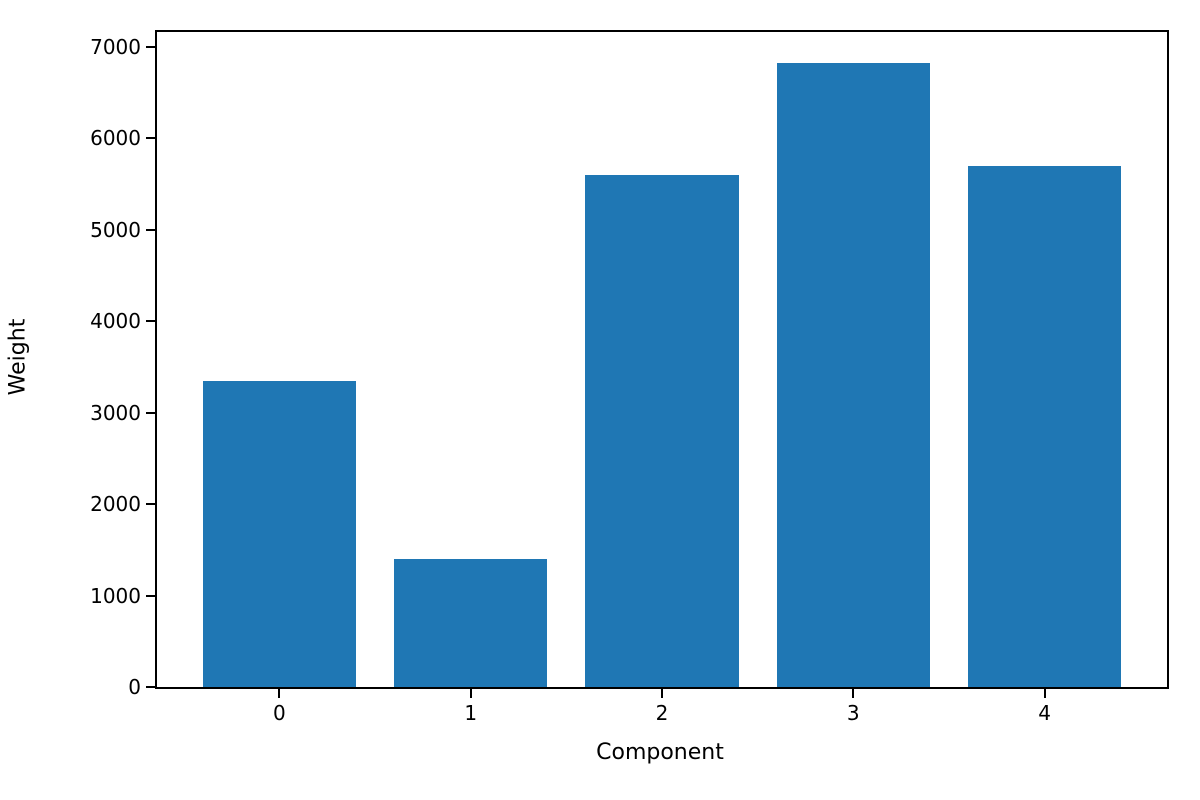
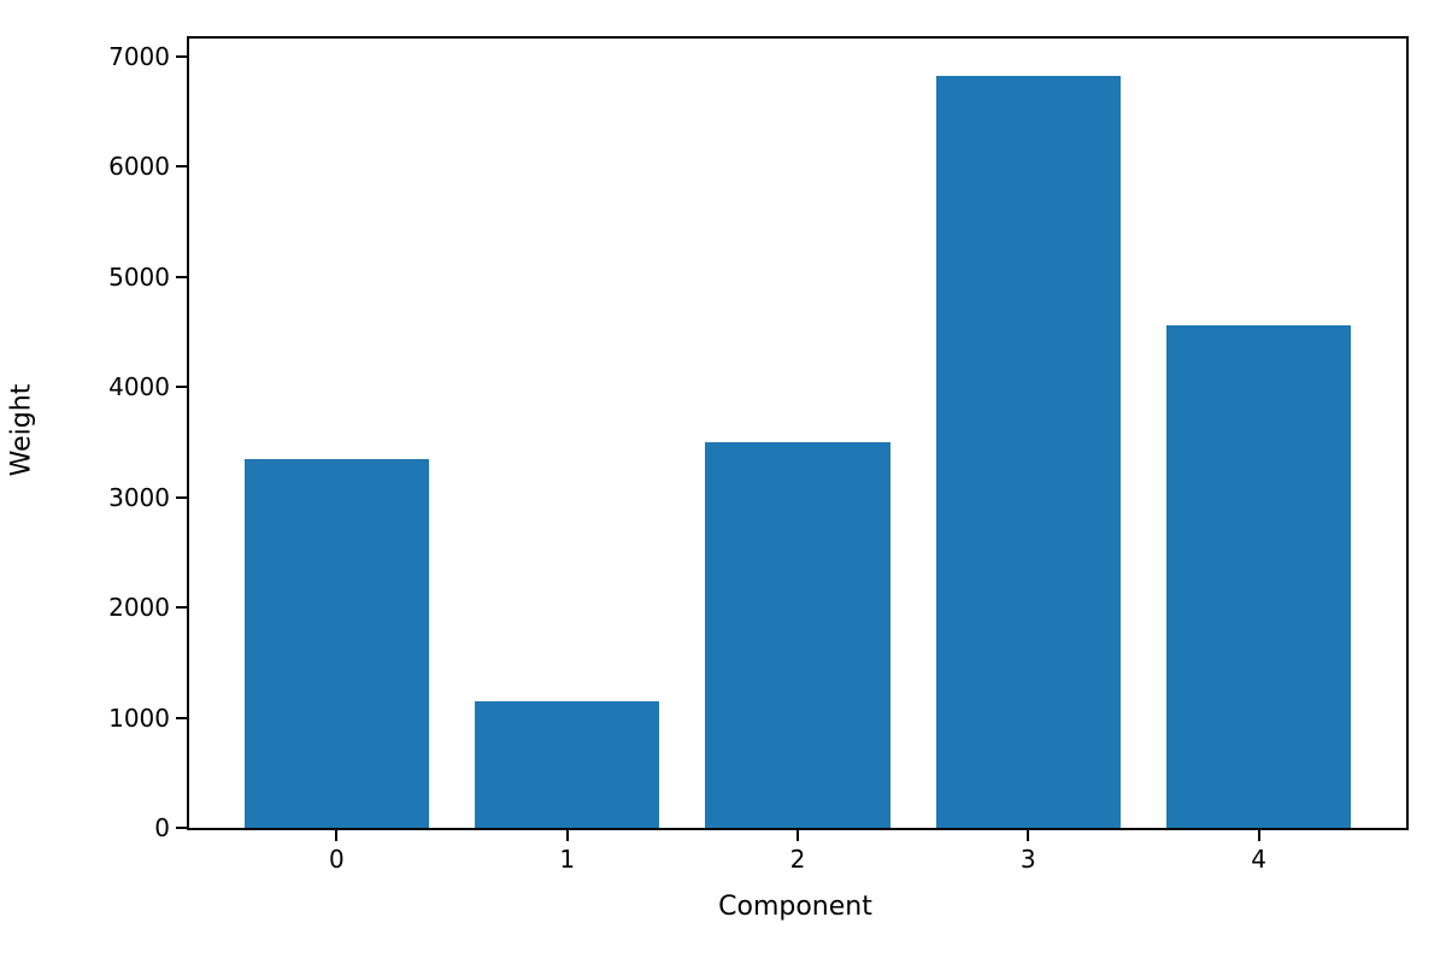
1: 1400 -> 1200
2: 5600 -> 3500
4: 5700 -> 4600
